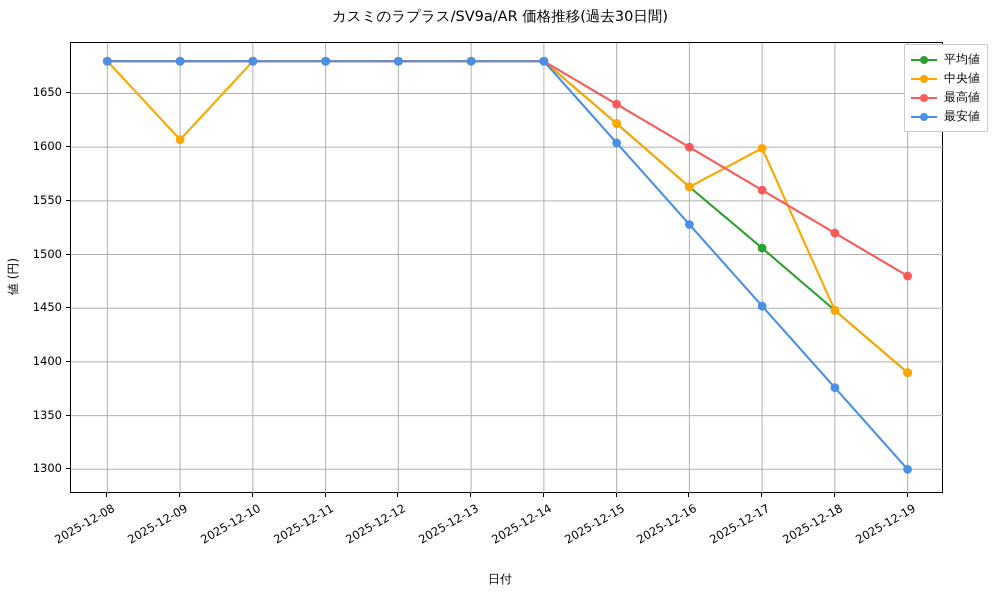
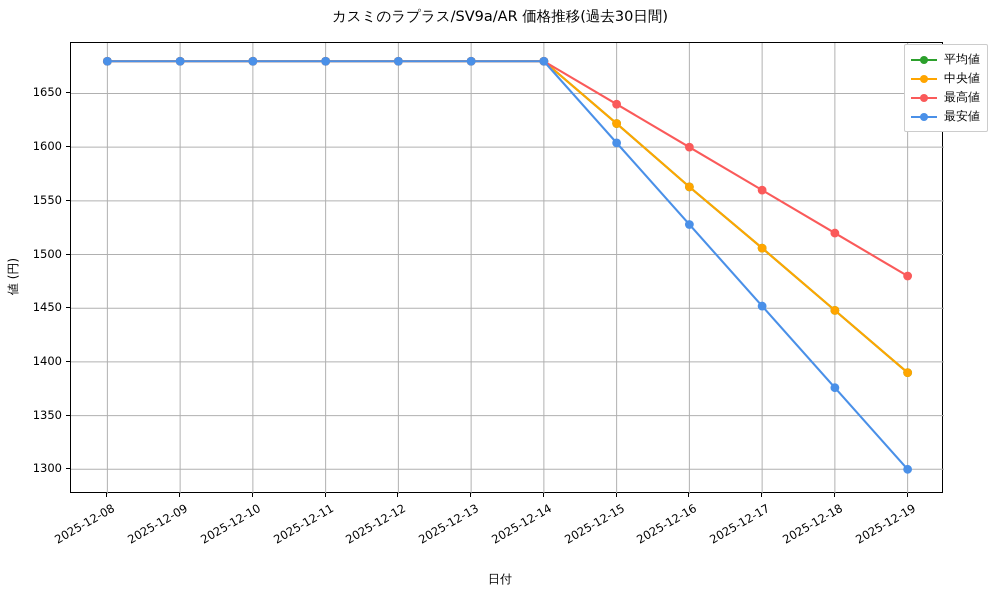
中央値/2025-12-09: 1607 -> 1680
中央値/2025-12-17: 1599 -> 1506
